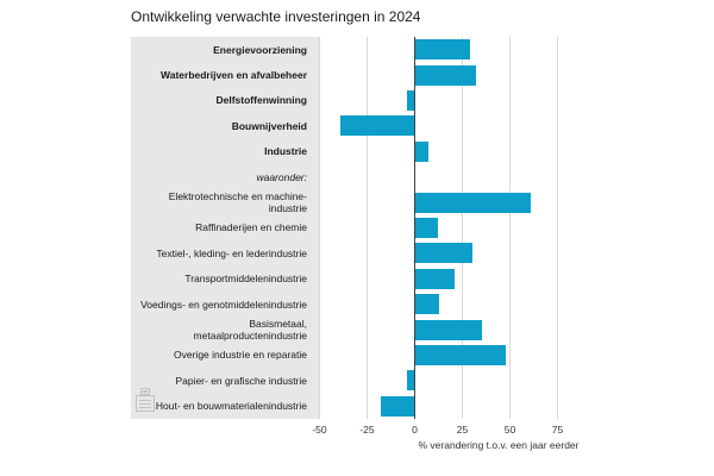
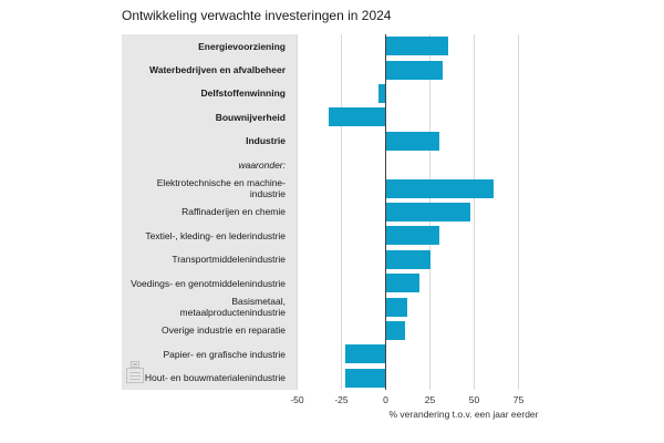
Energievoorziening: 29 -> 35
Bouwnijverheid: -39 -> -32
Industrie: 7 -> 30
Raffinaderijen en chemie: 12 -> 48
Transportmiddelenindustrie: 21 -> 25
Voedings- en genotmiddelenindustrie: 13 -> 19
Basismetaal, metaalproductenindustrie: 35 -> 12
Overige industrie en reparatie: 48 -> 11
Papier- en grafische industrie: -4 -> -23
Hout- en bouwmaterialenindustrie: -18 -> -23
